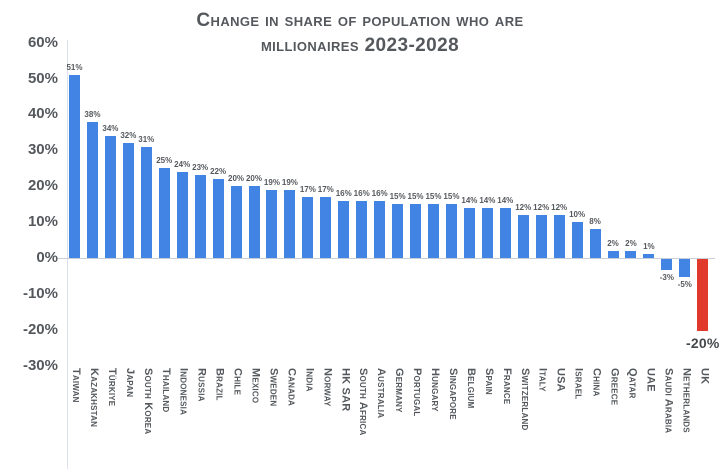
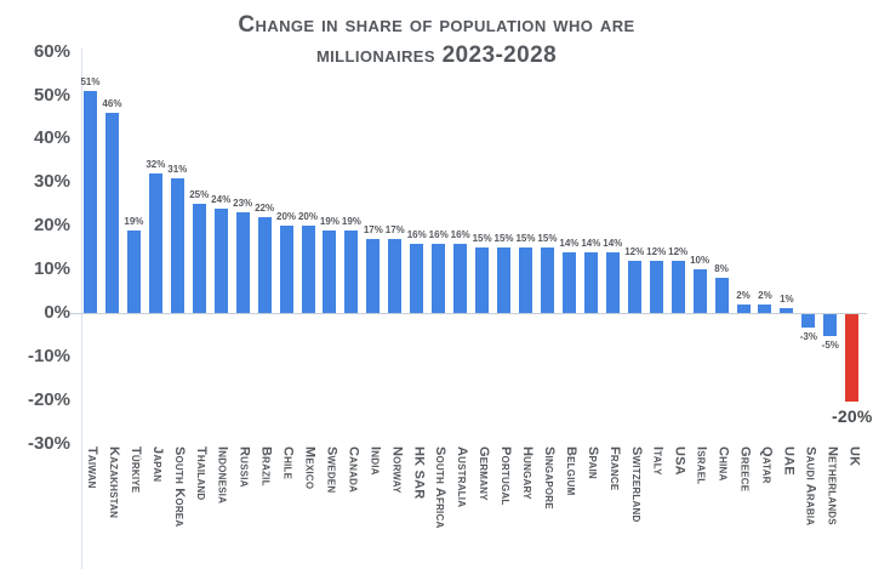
Kazakhstan: 38% -> 46%
Türkiye: 34% -> 19%
